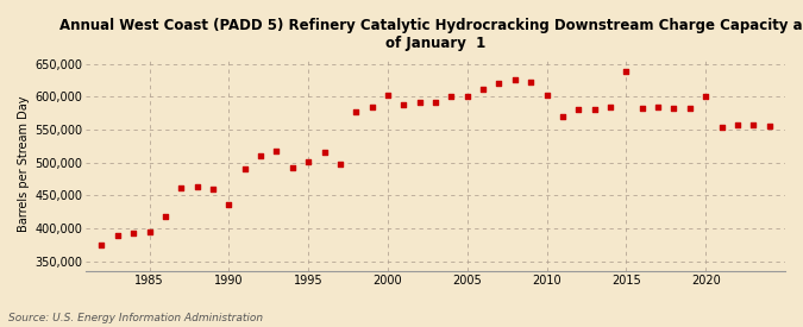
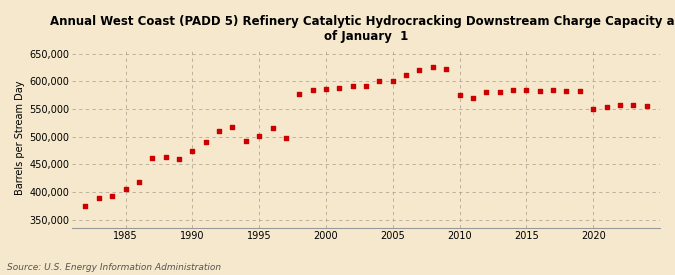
1985: 394,000 -> 406,000
1990: 436,000 -> 475,000
2000: 602,000 -> 587,000
2010: 602,000 -> 575,000
2015: 638,000 -> 585,000
2020: 600,000 -> 550,000
